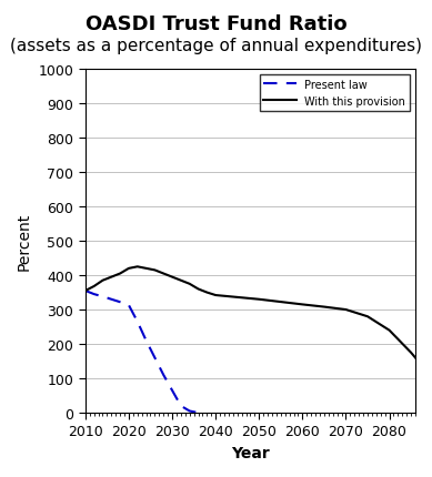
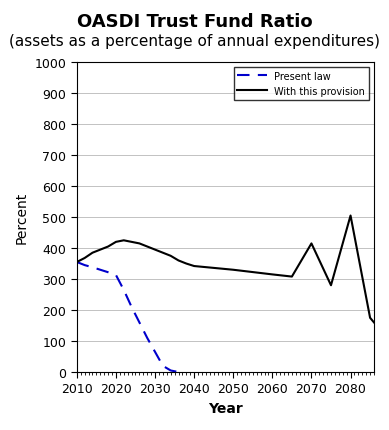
With this provision/2070: 300 -> 415
With this provision/2080: 240 -> 505
